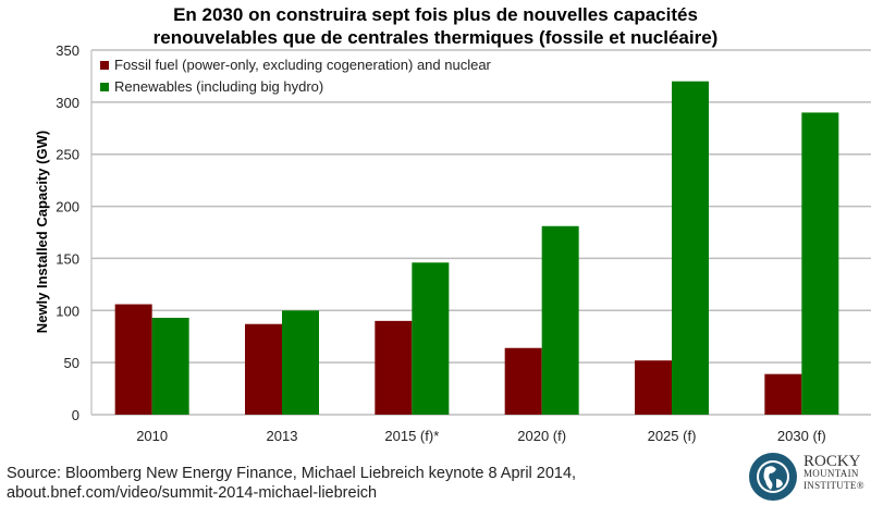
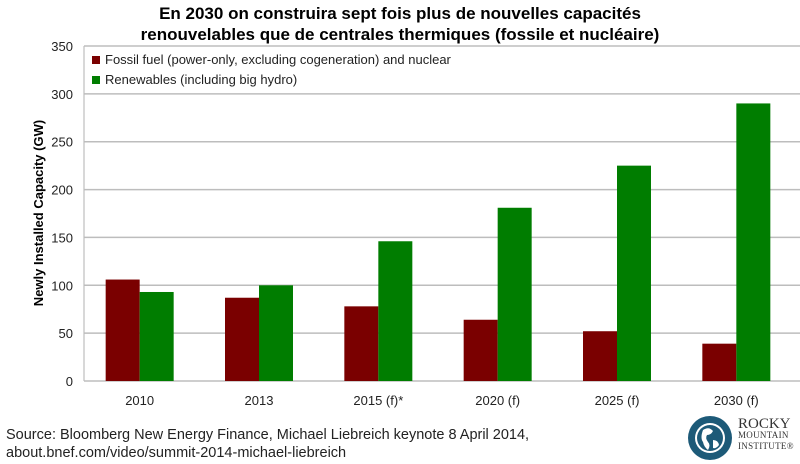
Fossil fuel (power-only, excluding cogeneration) and nuclear/2015 (f)*: 90 -> 80
Renewables (including big hydro)/2025 (f): 320 -> 220
